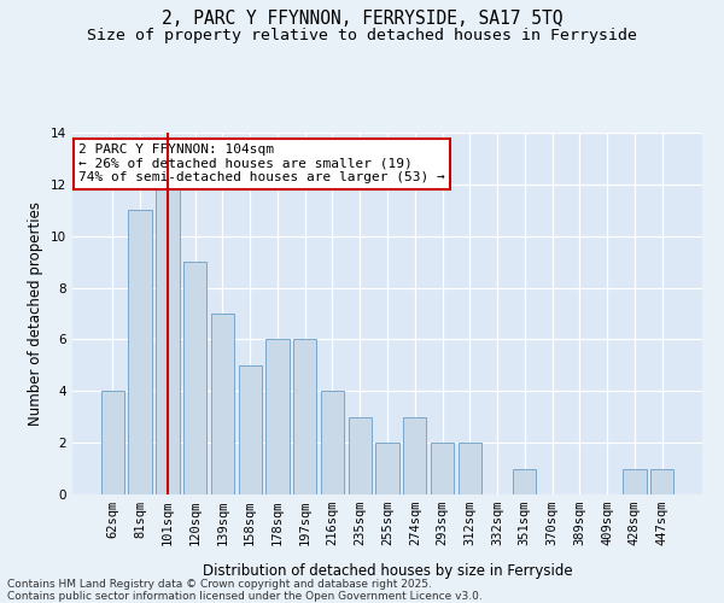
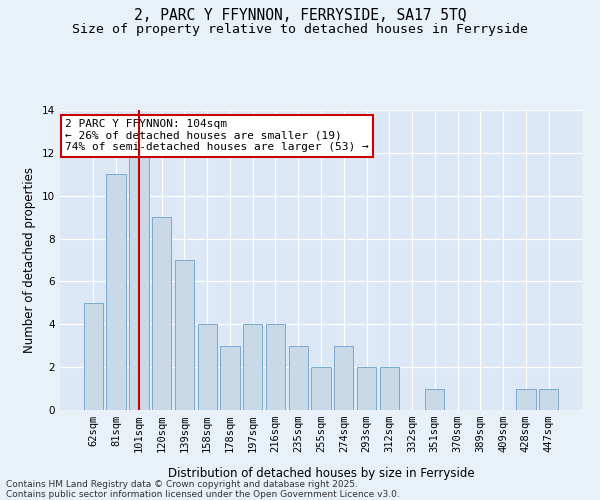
62sqm: 4 -> 5
158sqm: 5 -> 4
178sqm: 6 -> 3
197sqm: 6 -> 4
